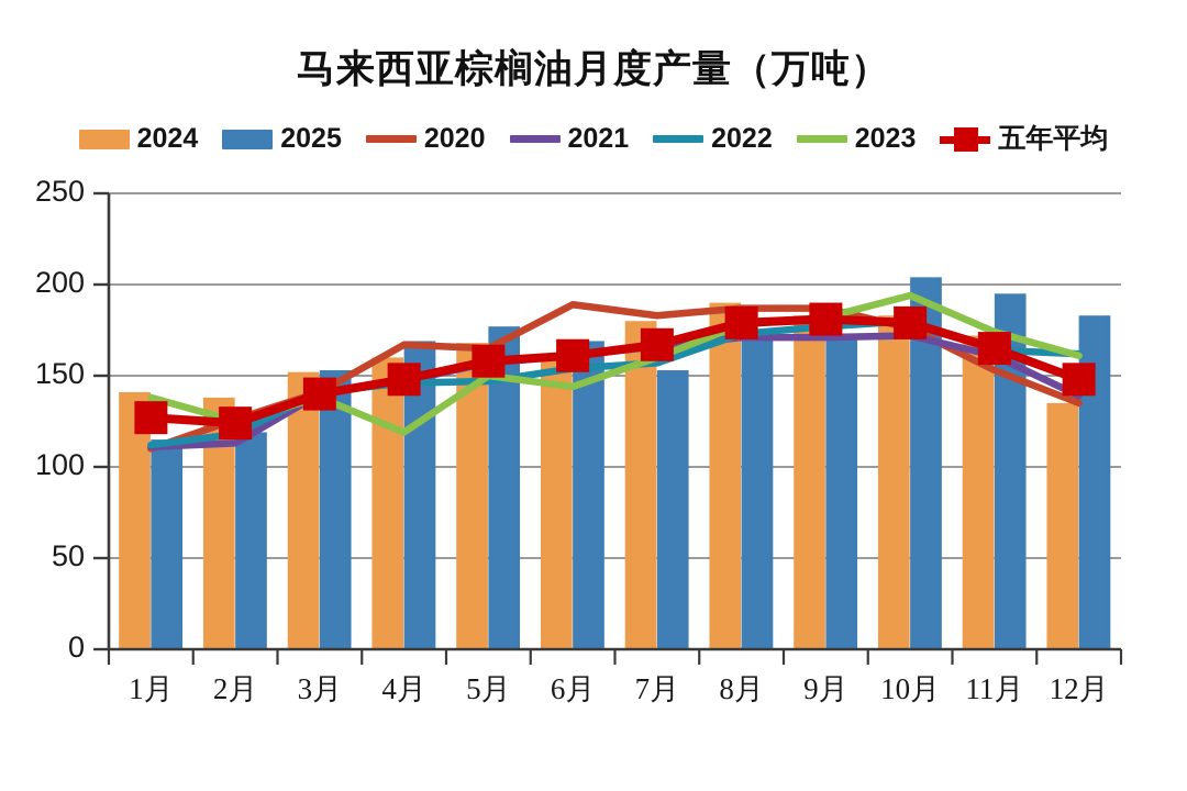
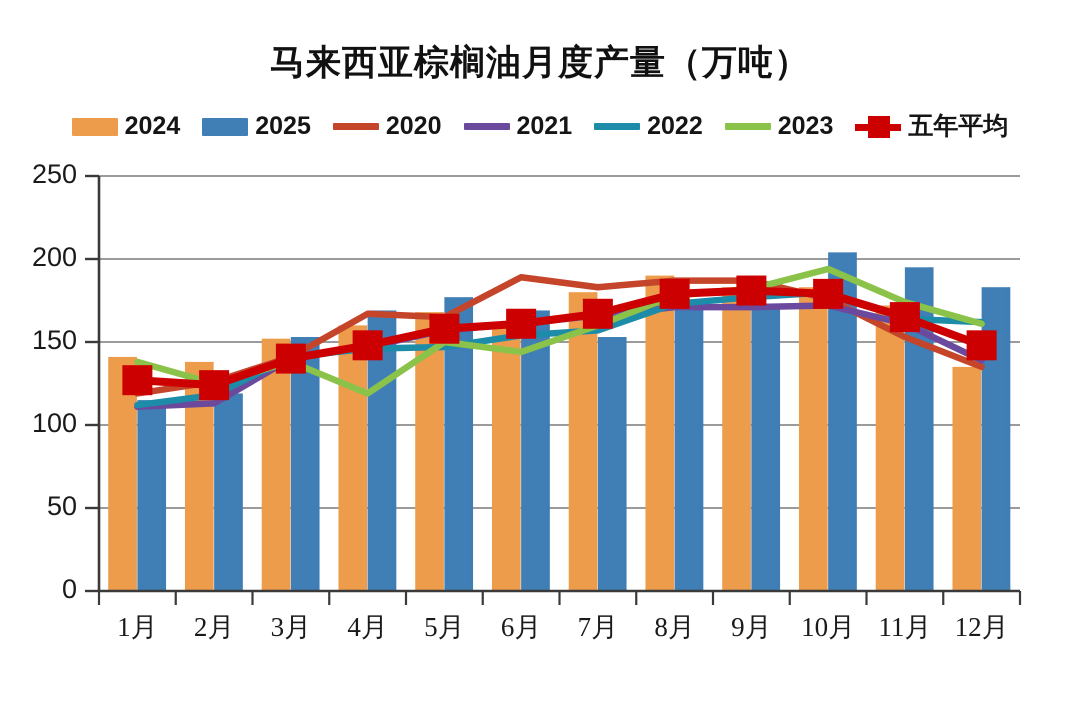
2020/1月: 110 -> 119
